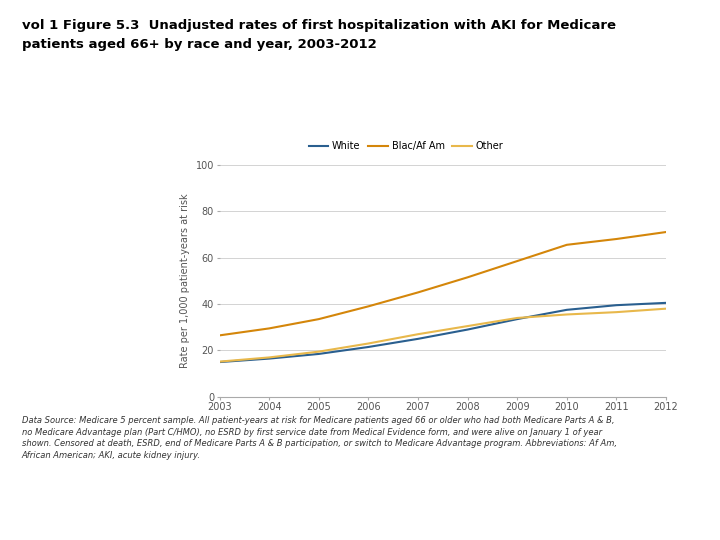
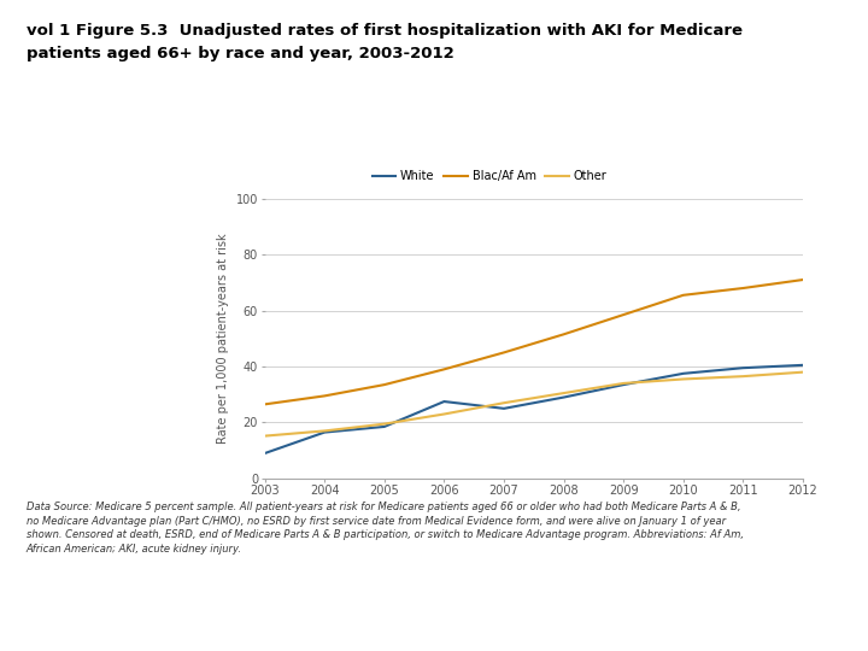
White/2003: 15.0 -> 9.0
White/2006: 21.5 -> 27.5
